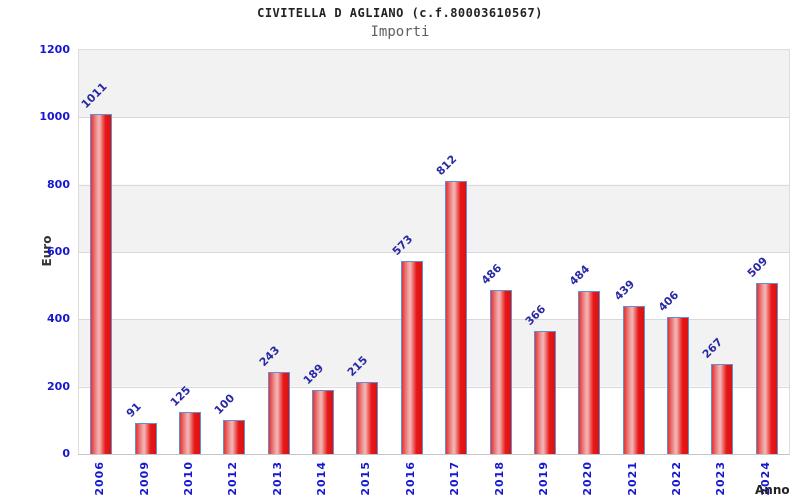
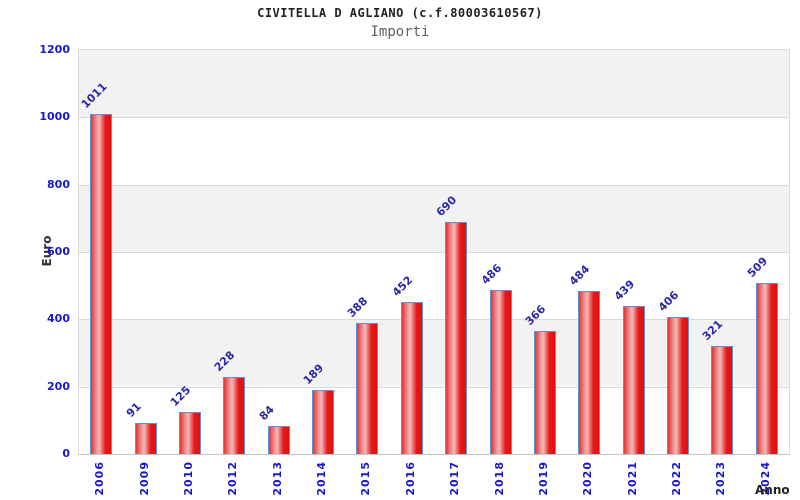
2012: 100 -> 228
2013: 243 -> 84
2015: 215 -> 388
2016: 573 -> 452
2017: 812 -> 690
2023: 267 -> 321
